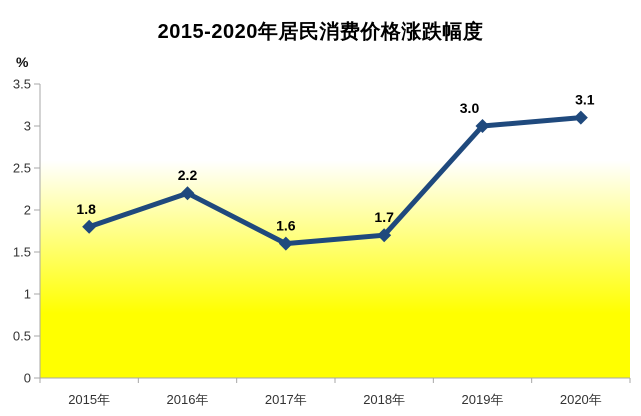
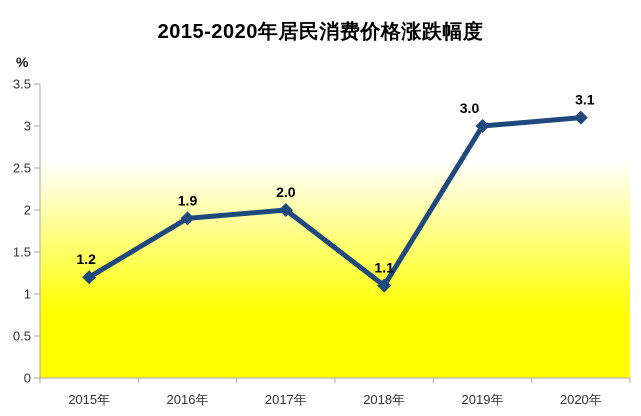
2015年: 1.8 -> 1.2
2016年: 2.2 -> 1.9
2017年: 1.6 -> 2.0
2018年: 1.7 -> 1.1
